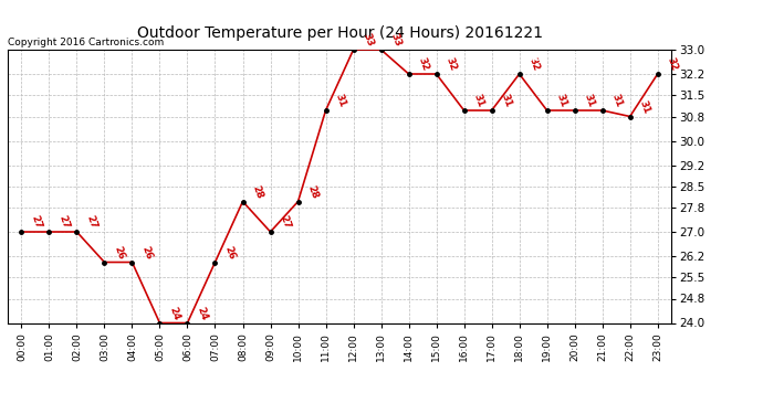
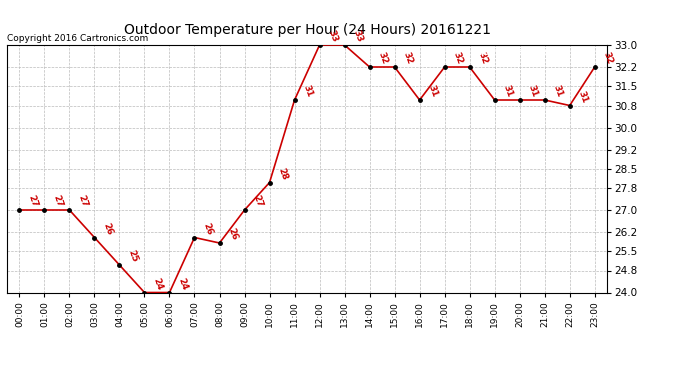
04:00: 26 -> 25
08:00: 28 -> 26
17:00: 31 -> 32
